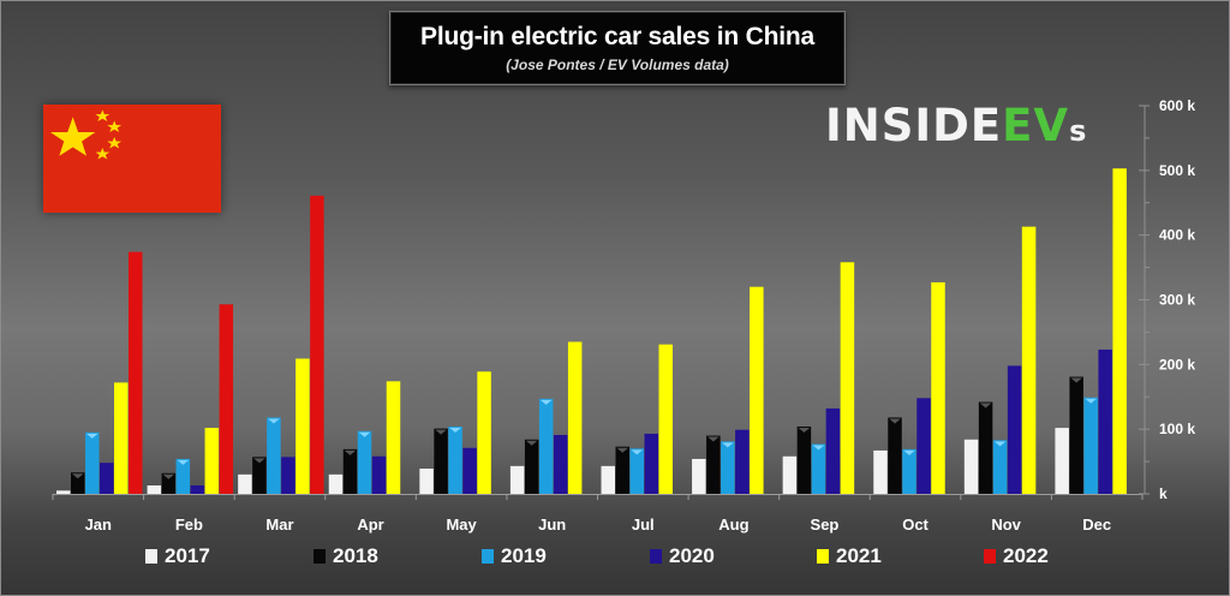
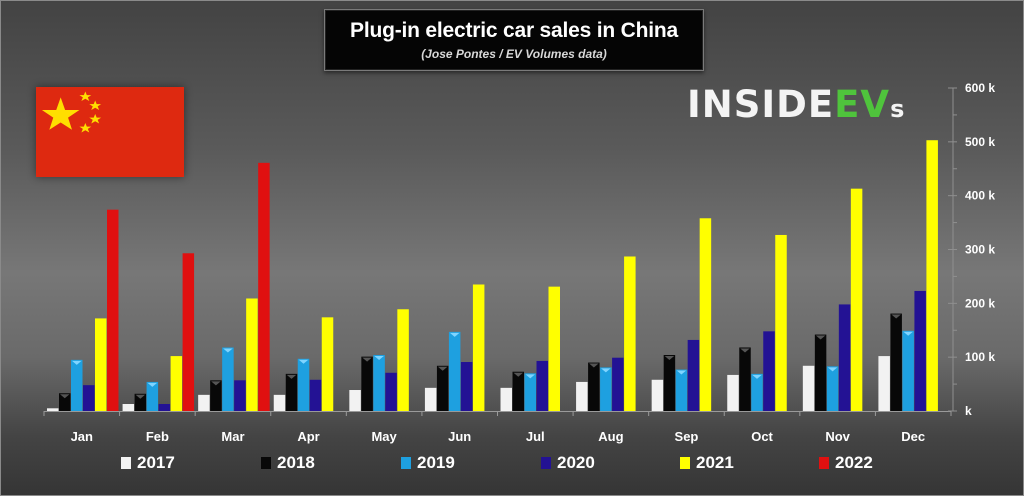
2021/Aug: 320k -> 290k
